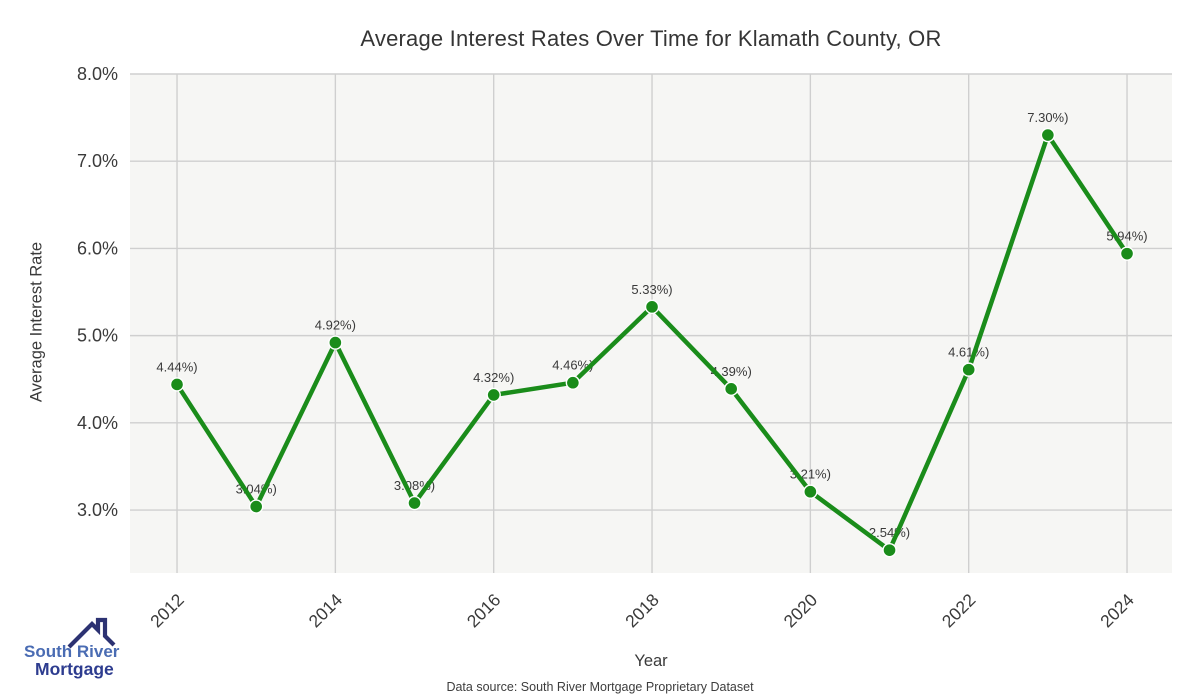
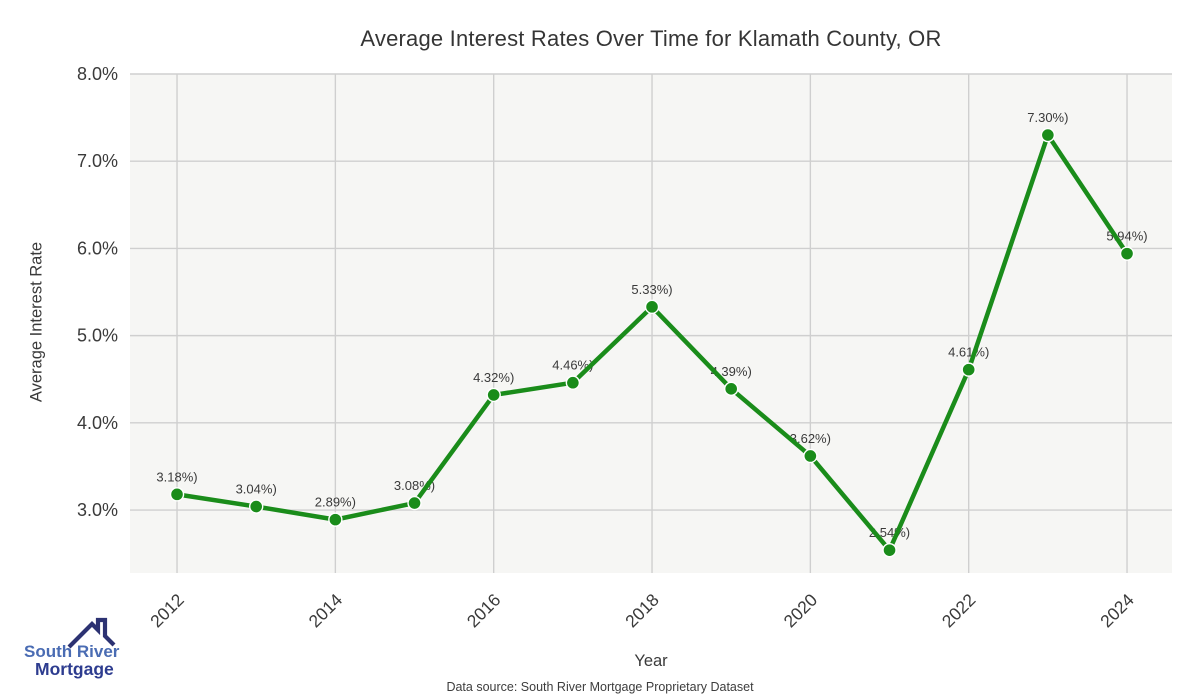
2012: 4.44% -> 3.18%
2014: 4.92% -> 2.89%
2020: 3.21% -> 3.62%
